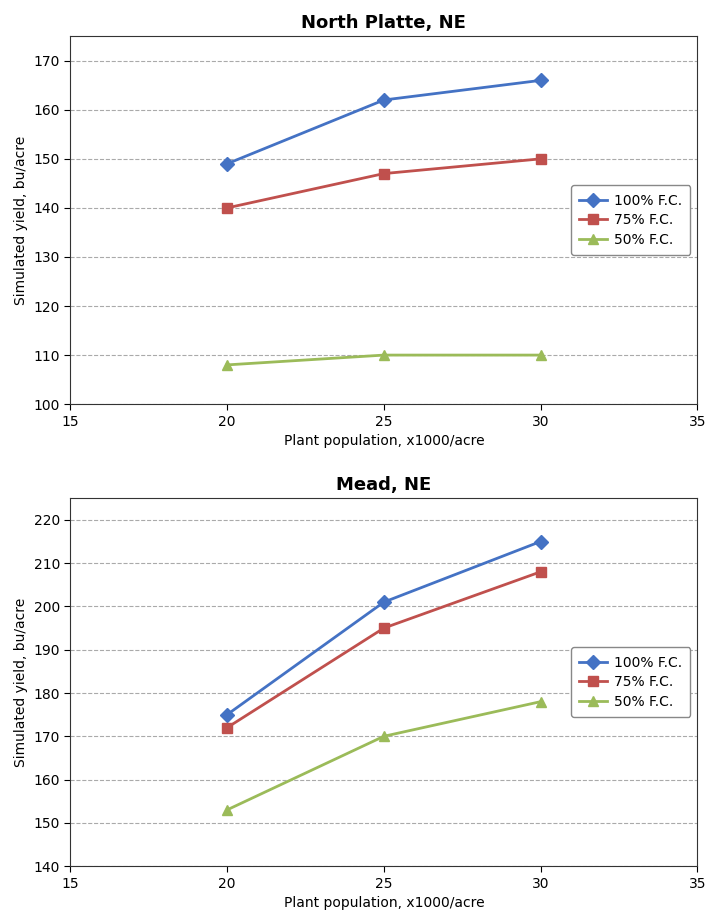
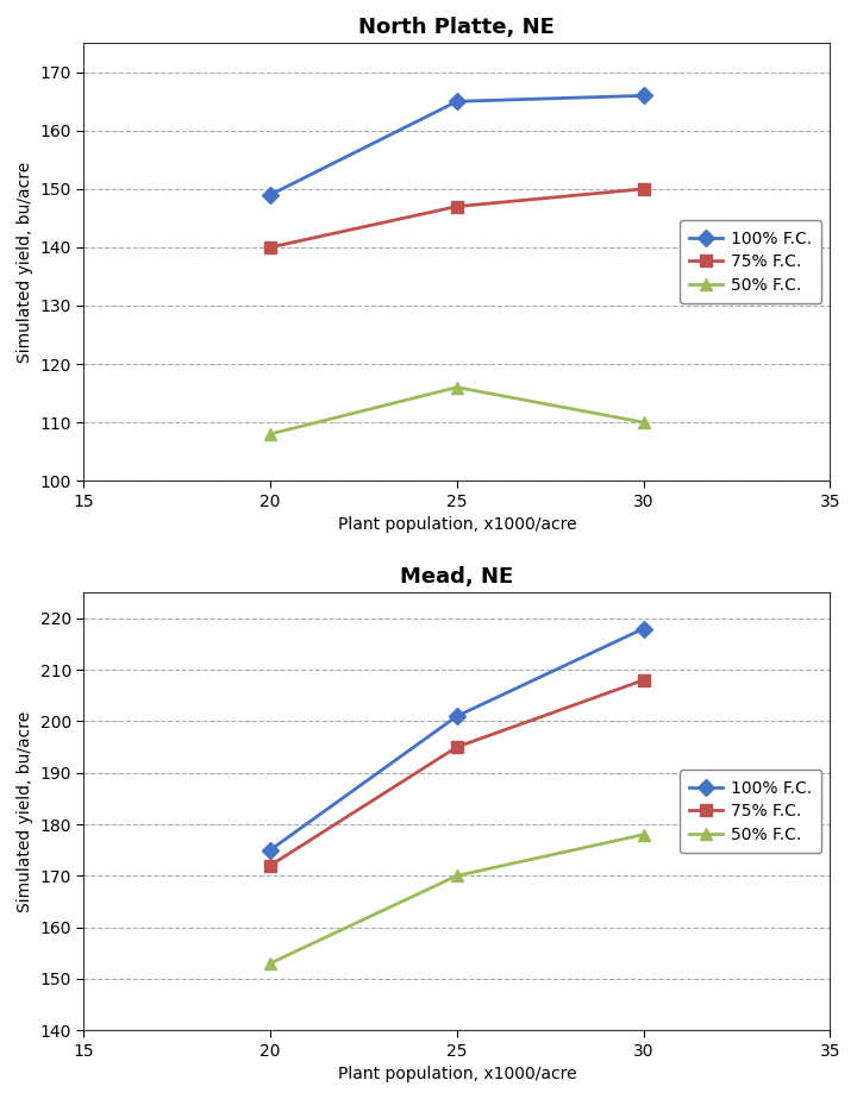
North Platte, NE/100% F.C./25: 162 -> 165
North Platte, NE/50% F.C./25: 110 -> 116
Mead, NE/100% F.C./30: 215 -> 218
